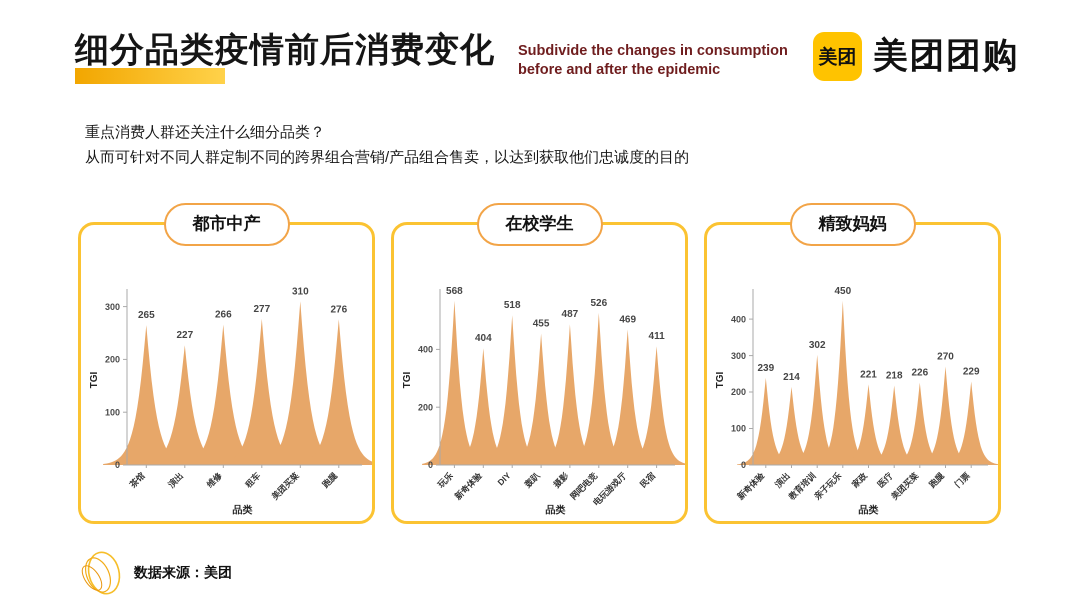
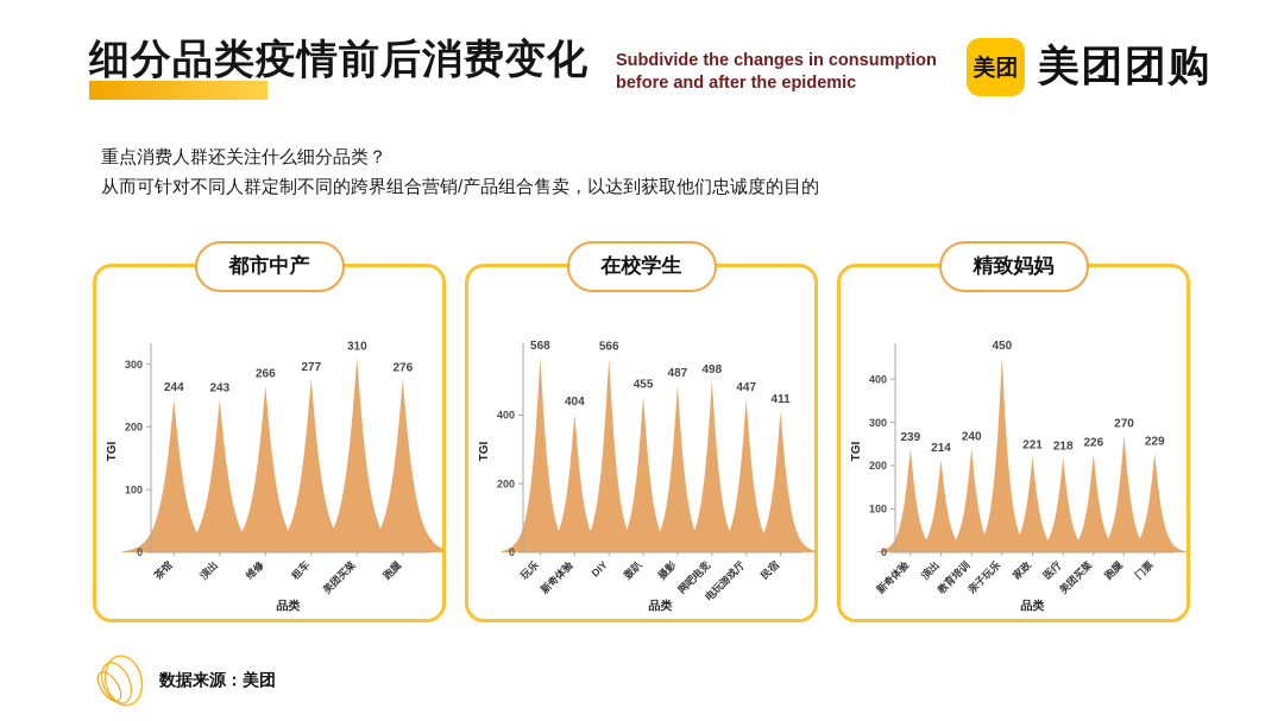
都市中产/茶馆: 265 -> 244
都市中产/演出: 227 -> 243
在校学生/DIY: 518 -> 566
在校学生/网吧电竞: 526 -> 498
在校学生/电玩游戏厅: 469 -> 447
精致妈妈/教育培训: 302 -> 240
